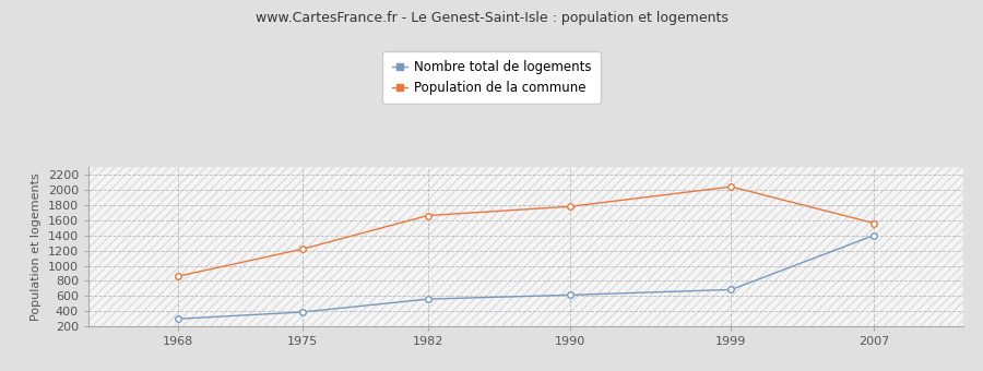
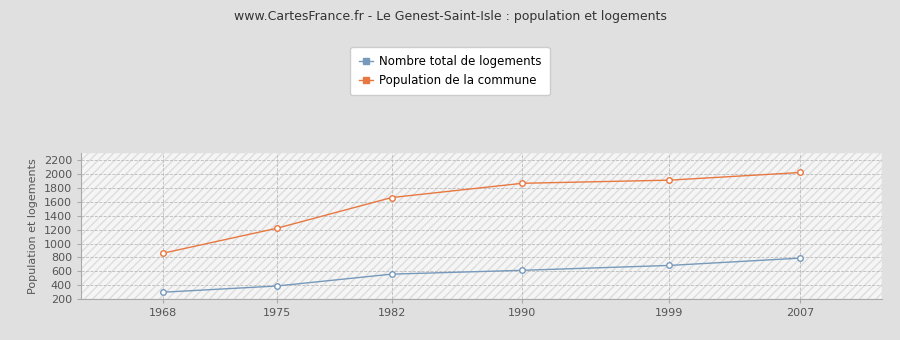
Population de la commune/1990: 1780 -> 1860
Population de la commune/1999: 2040 -> 1910
Nombre total de logements/2007: 1400 -> 790
Population de la commune/2007: 1560 -> 2020
